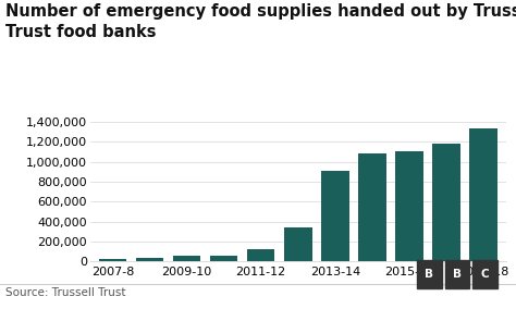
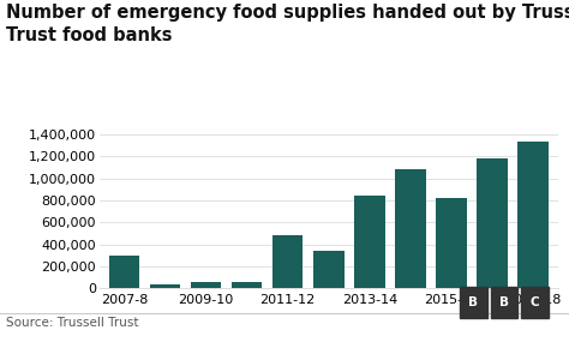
2007-8: 30,000 -> 300,000
2011-12: 130,000 -> 480,000
2013-14: 910,000 -> 840,000
2015-16: 1,110,000 -> 820,000
